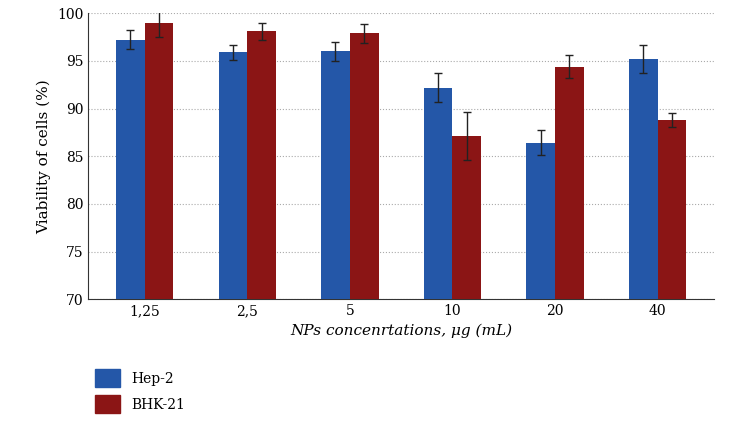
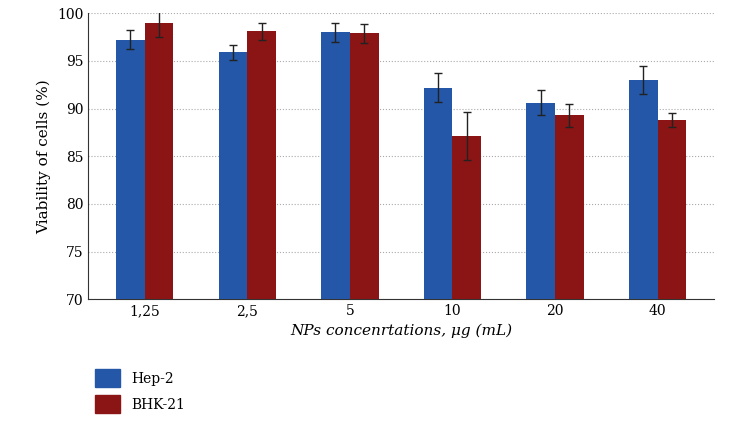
Hep-2/5: 96.0 -> 98.0
Hep-2/20: 86.4 -> 90.6
BHK-21/20: 94.4 -> 89.3
Hep-2/40: 95.2 -> 93.0
